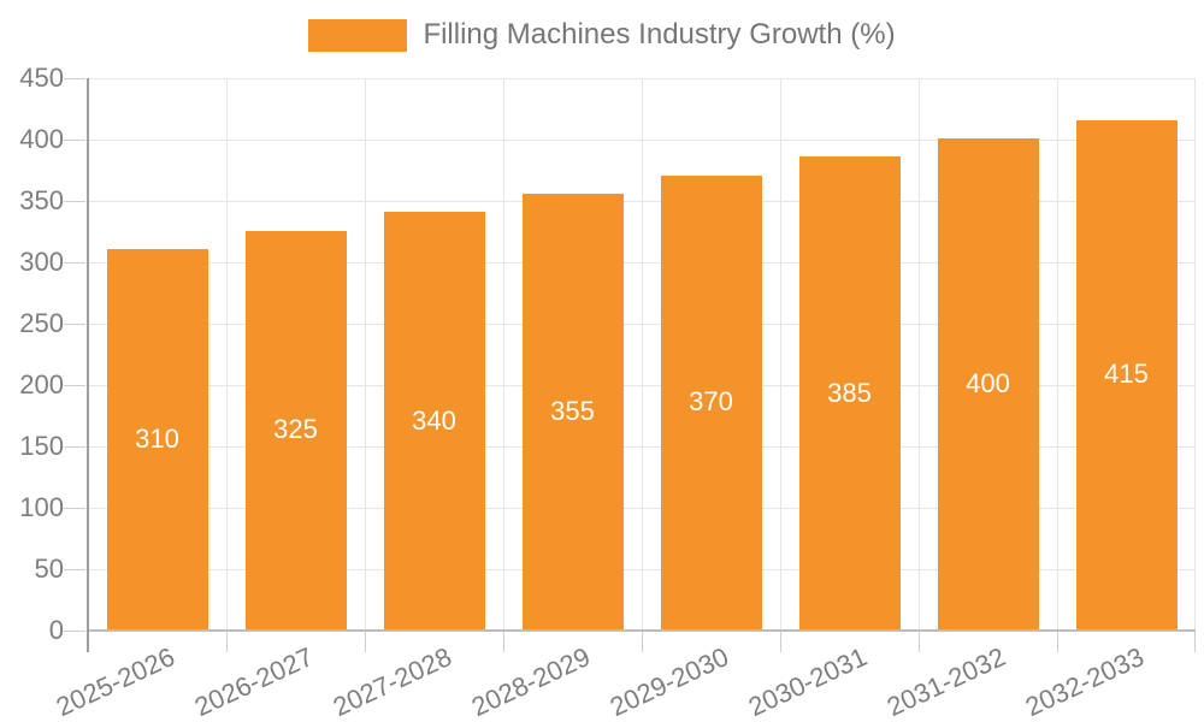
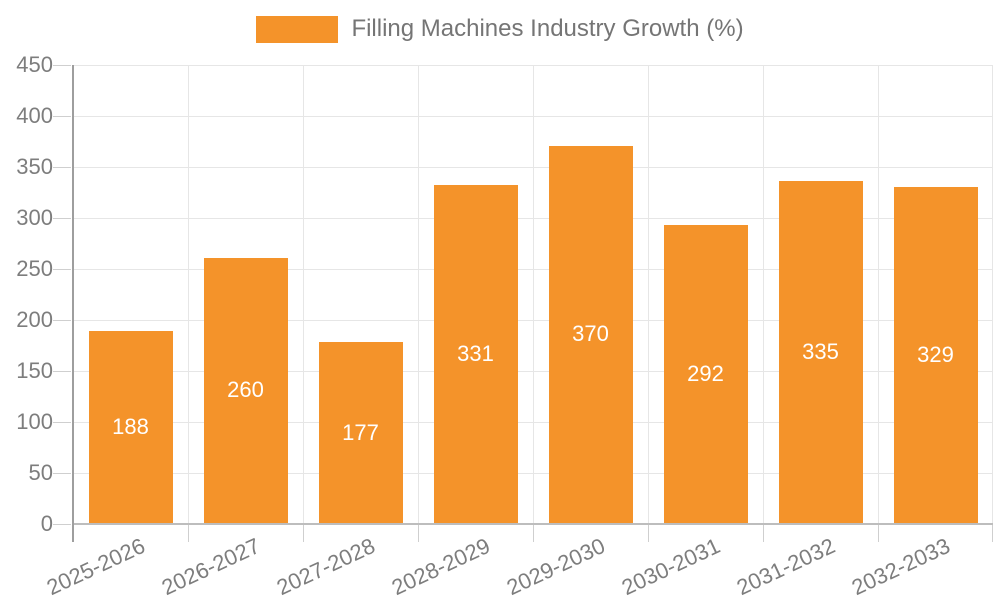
2025-2026: 310 -> 188
2026-2027: 325 -> 260
2027-2028: 340 -> 177
2028-2029: 355 -> 331
2030-2031: 385 -> 292
2031-2032: 400 -> 335
2032-2033: 415 -> 329
